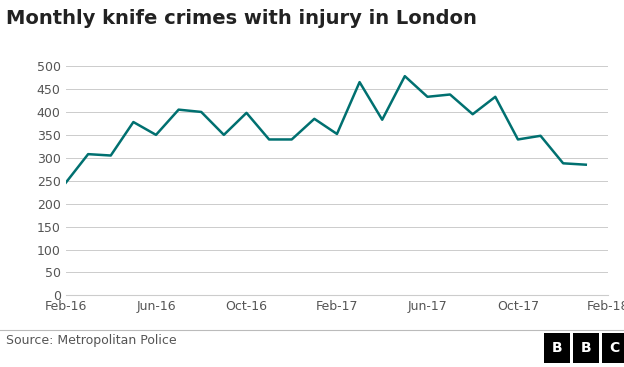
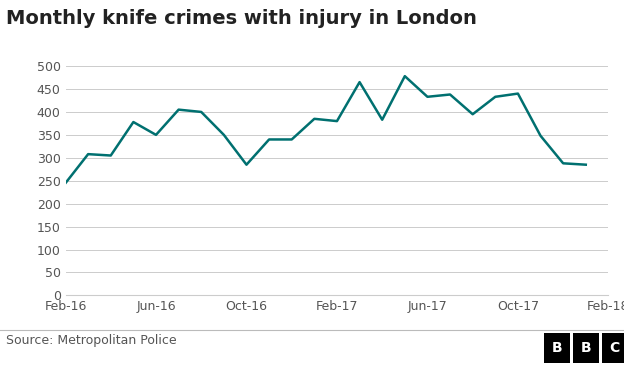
Oct-16: 398 -> 285
Feb-17: 352 -> 380
Oct-17: 340 -> 440
